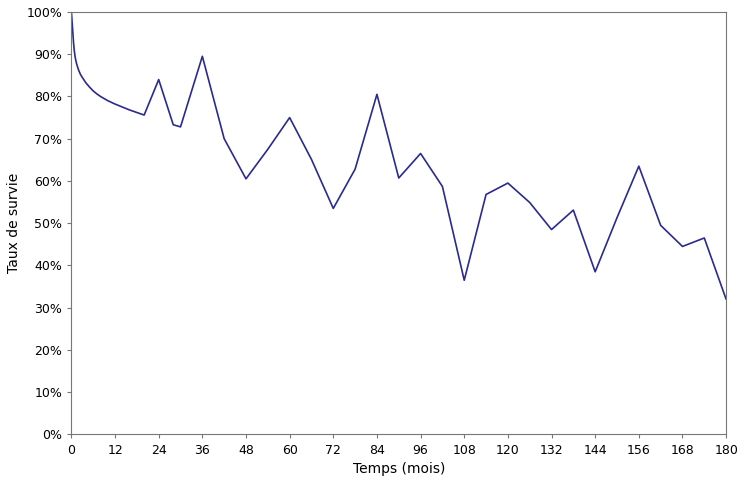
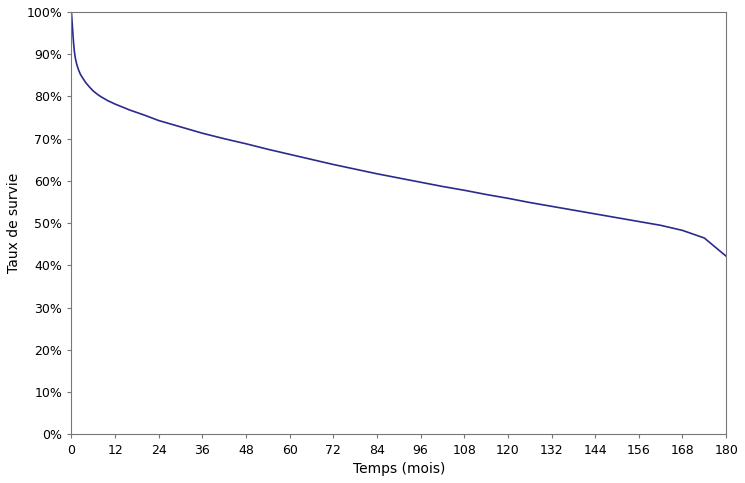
24: 84.0% -> 74.3%
36: 89.5% -> 71.3%
48: 60.5% -> 68.8%
60: 75.0% -> 66.3%
72: 53.5% -> 63.9%
84: 80.5% -> 61.7%
96: 66.5% -> 59.7%
108: 36.5% -> 57.8%
120: 59.5% -> 55.9%
132: 48.5% -> 54.0%
144: 38.5% -> 52.2%
156: 63.5% -> 50.4%
168: 44.5% -> 48.3%
180: 32.0% -> 42.2%
